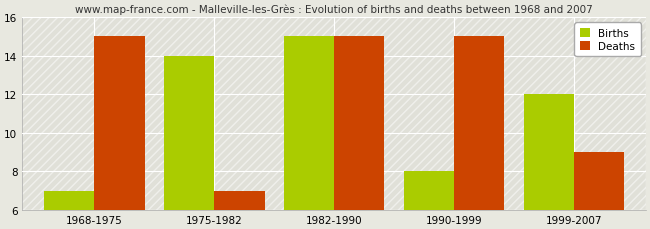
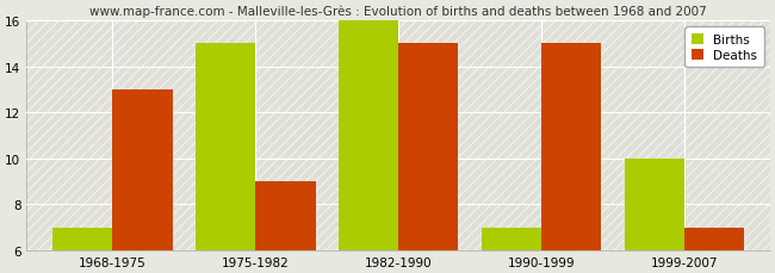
Deaths/1968-1975: 15 -> 13
Births/1975-1982: 14 -> 15
Deaths/1975-1982: 7 -> 9
Births/1982-1990: 15 -> 16
Births/1990-1999: 8 -> 7
Births/1999-2007: 12 -> 10
Deaths/1999-2007: 9 -> 7
